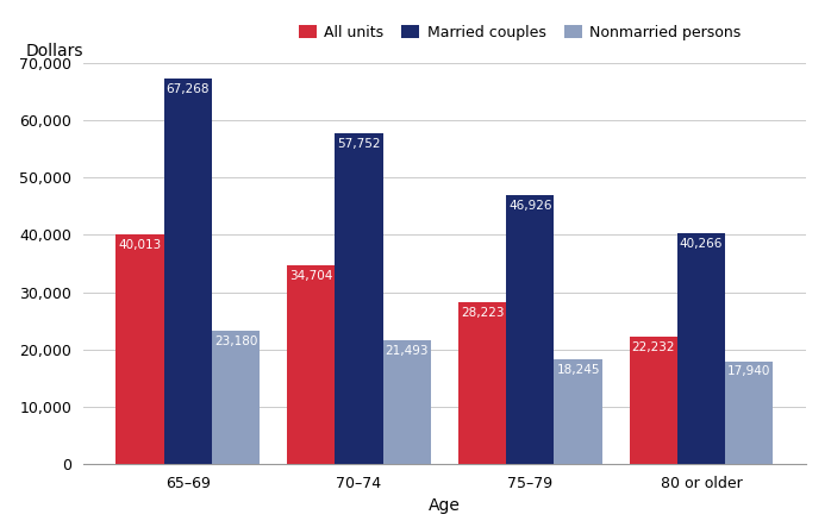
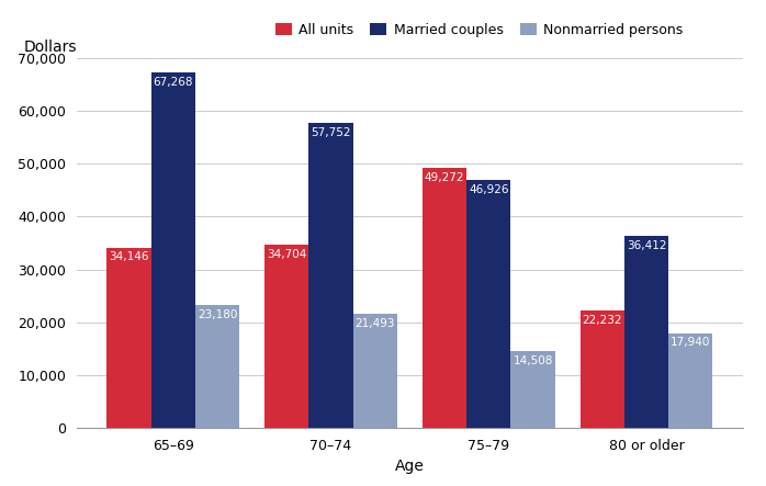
All units/65–69: 40,013 -> 34,146
All units/75–79: 28,223 -> 49,272
Nonmarried persons/75–79: 18,245 -> 14,508
Married couples/80 or older: 40,266 -> 36,412
